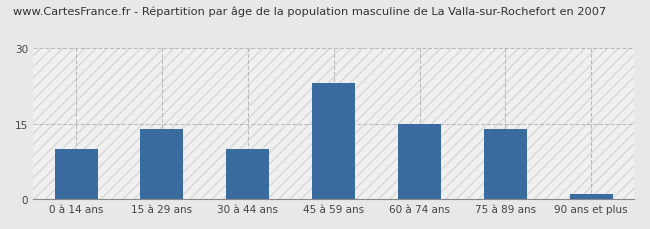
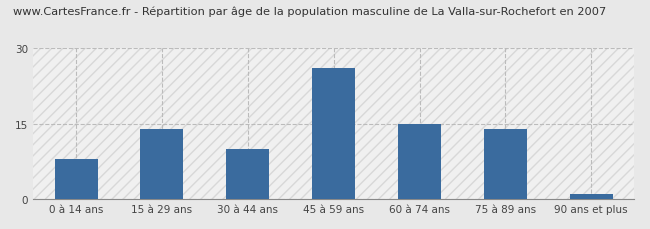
0 à 14 ans: 10 -> 8
45 à 59 ans: 23 -> 26
